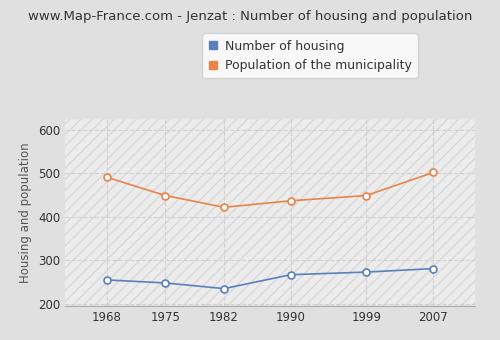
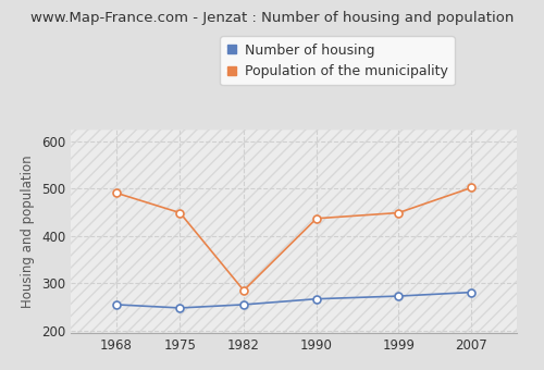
Number of housing/1982: 235 -> 255
Population of the municipality/1982: 422 -> 285
